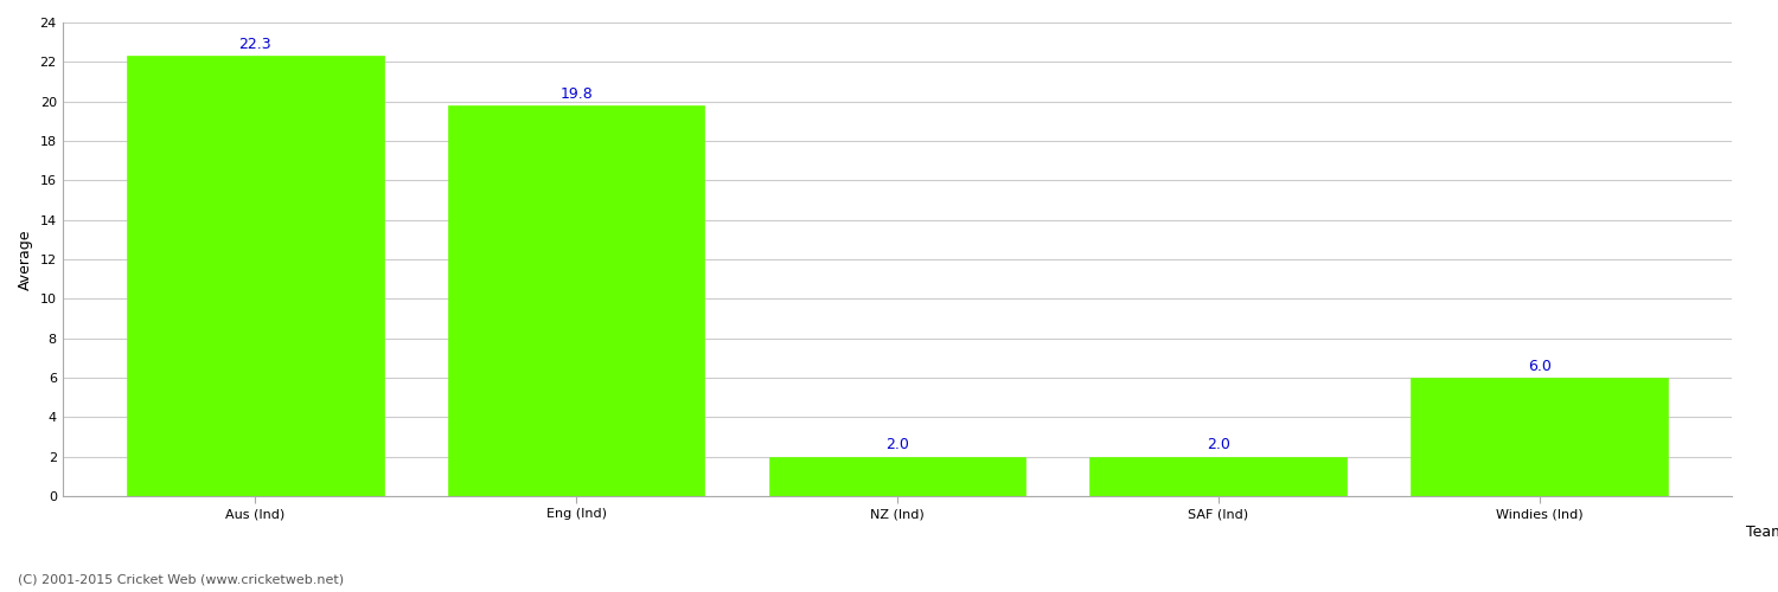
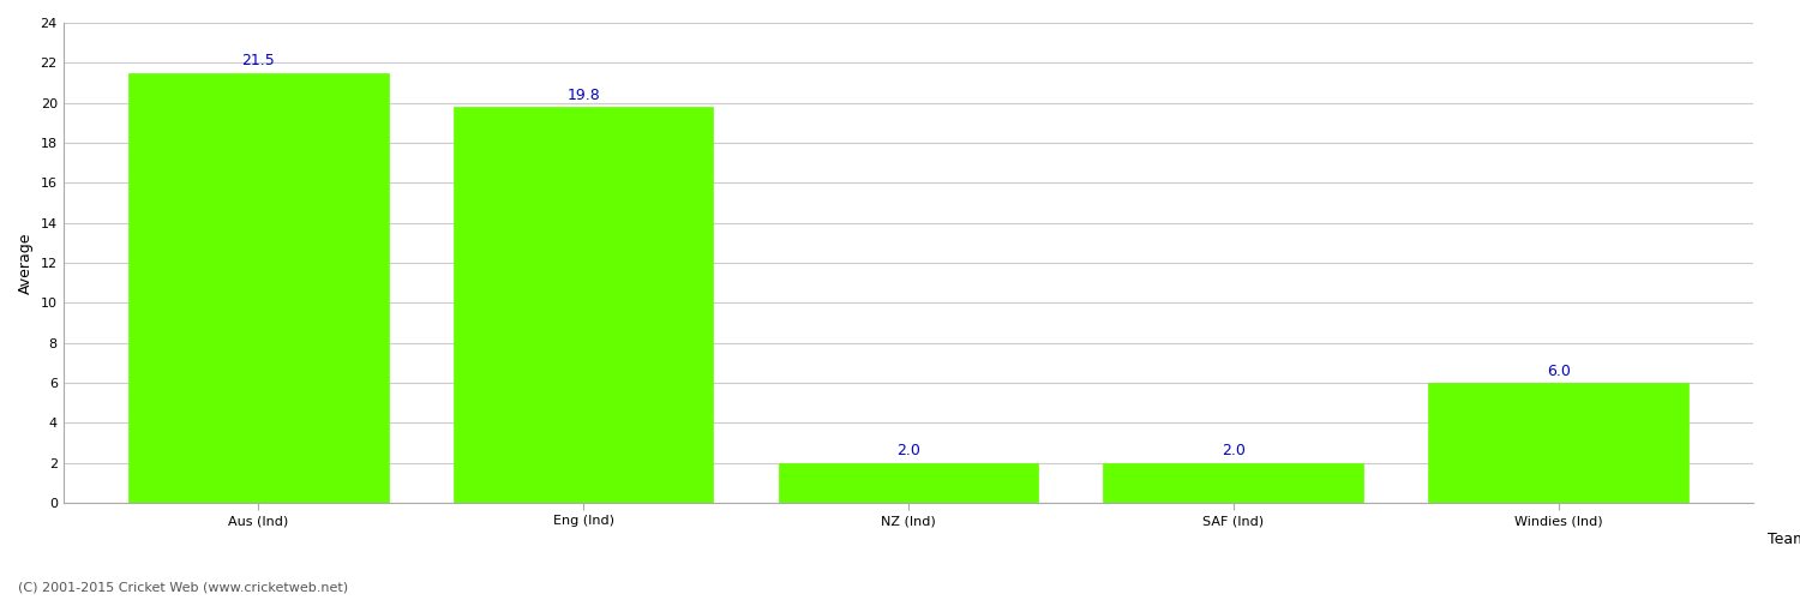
Aus (Ind): 22.3 -> 21.5
